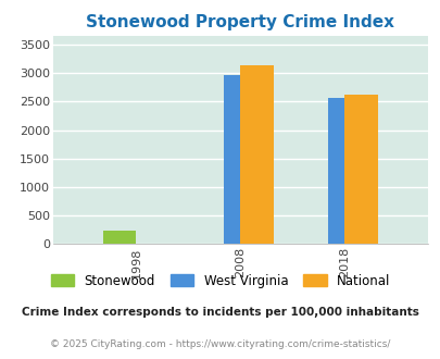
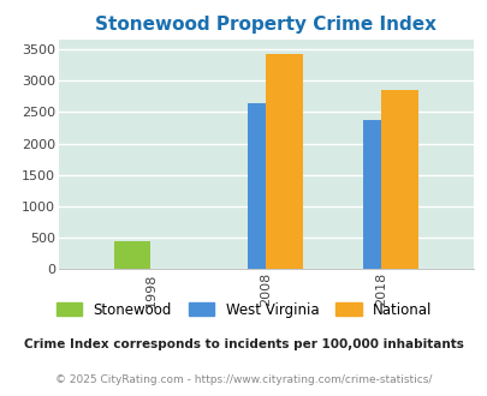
Stonewood/1998: 240 -> 450
West Virginia/2008: 2960 -> 2630
National/2008: 3140 -> 3430
West Virginia/2018: 2560 -> 2380
National/2018: 2620 -> 2850
